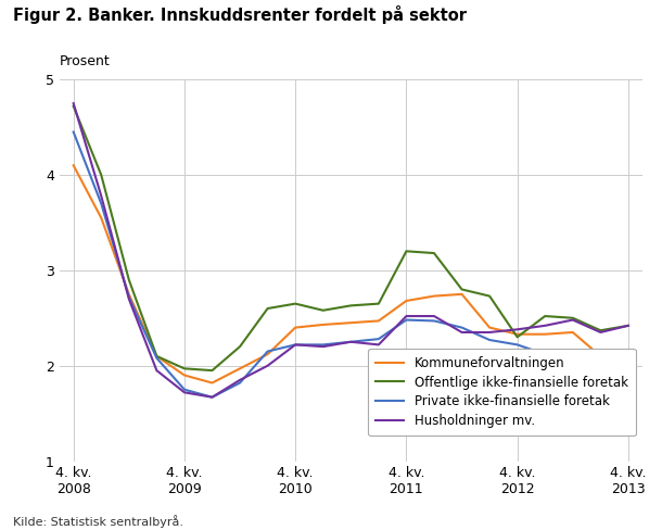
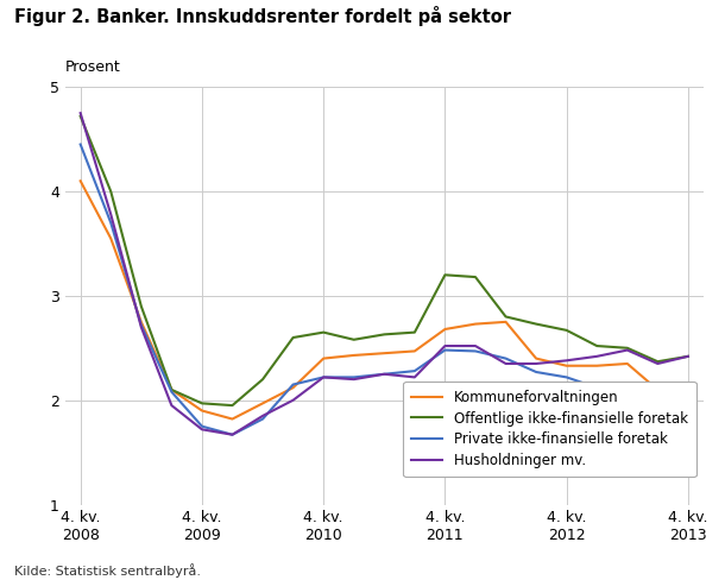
Offentlige ikke-finansielle foretak/4. kv. 2012: 2.30 -> 2.67
